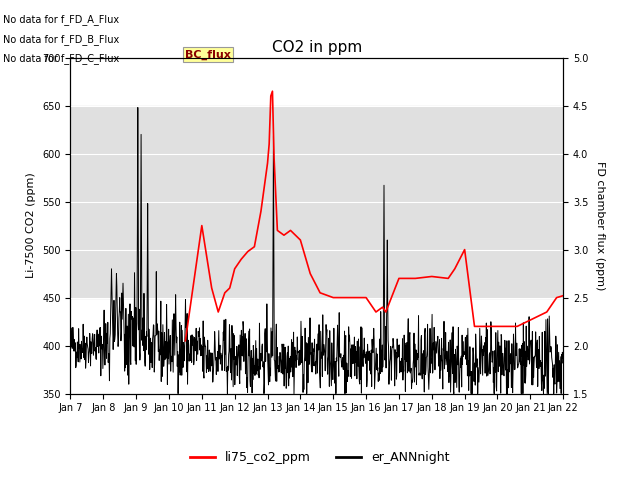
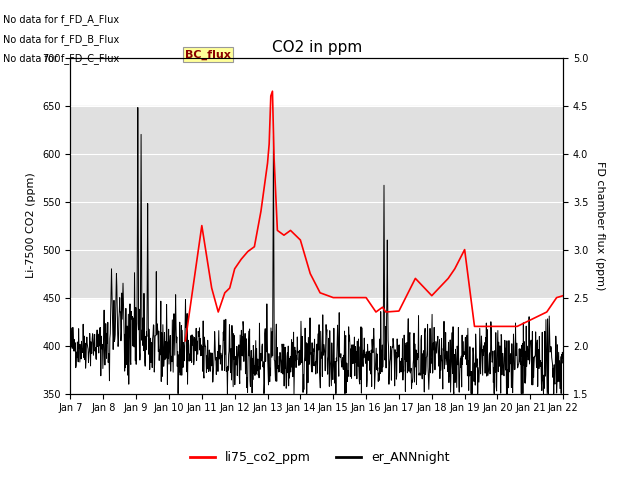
li75_co2_ppm/Jan 17: 470 -> 436
li75_co2_ppm/Jan 18: 472 -> 452
